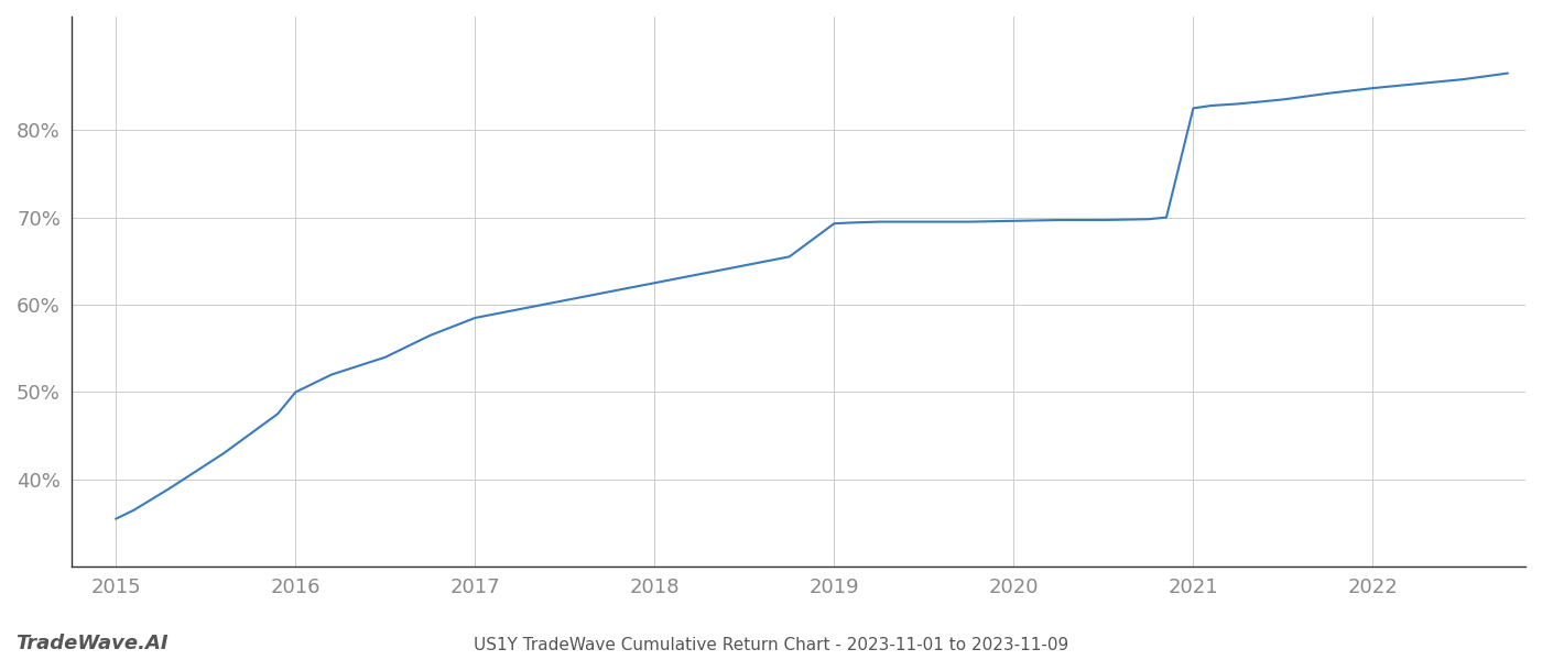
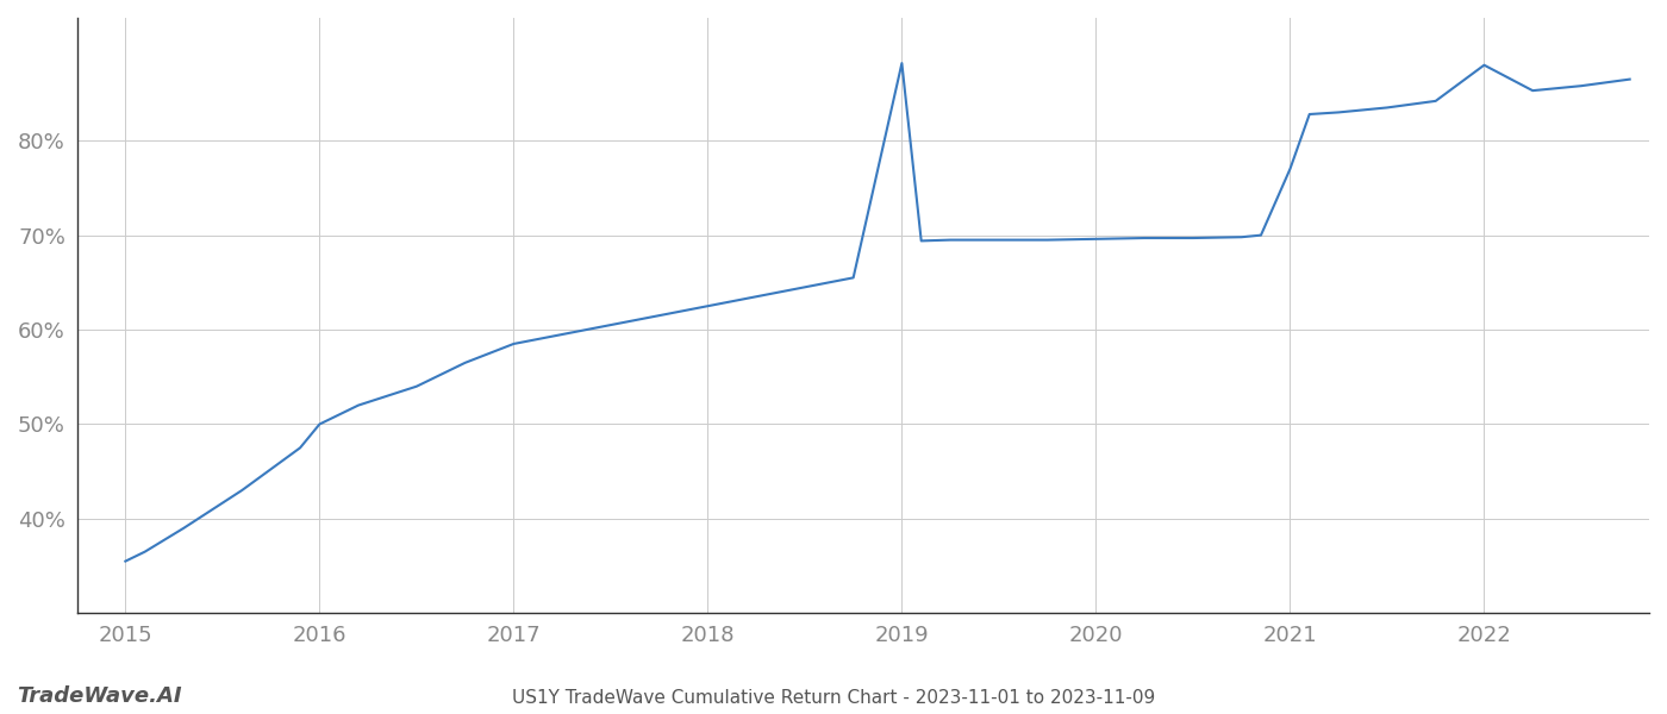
2019: 69.3% -> 88.2%
2021: 82.5% -> 77.0%
2022: 84.8% -> 88.0%
